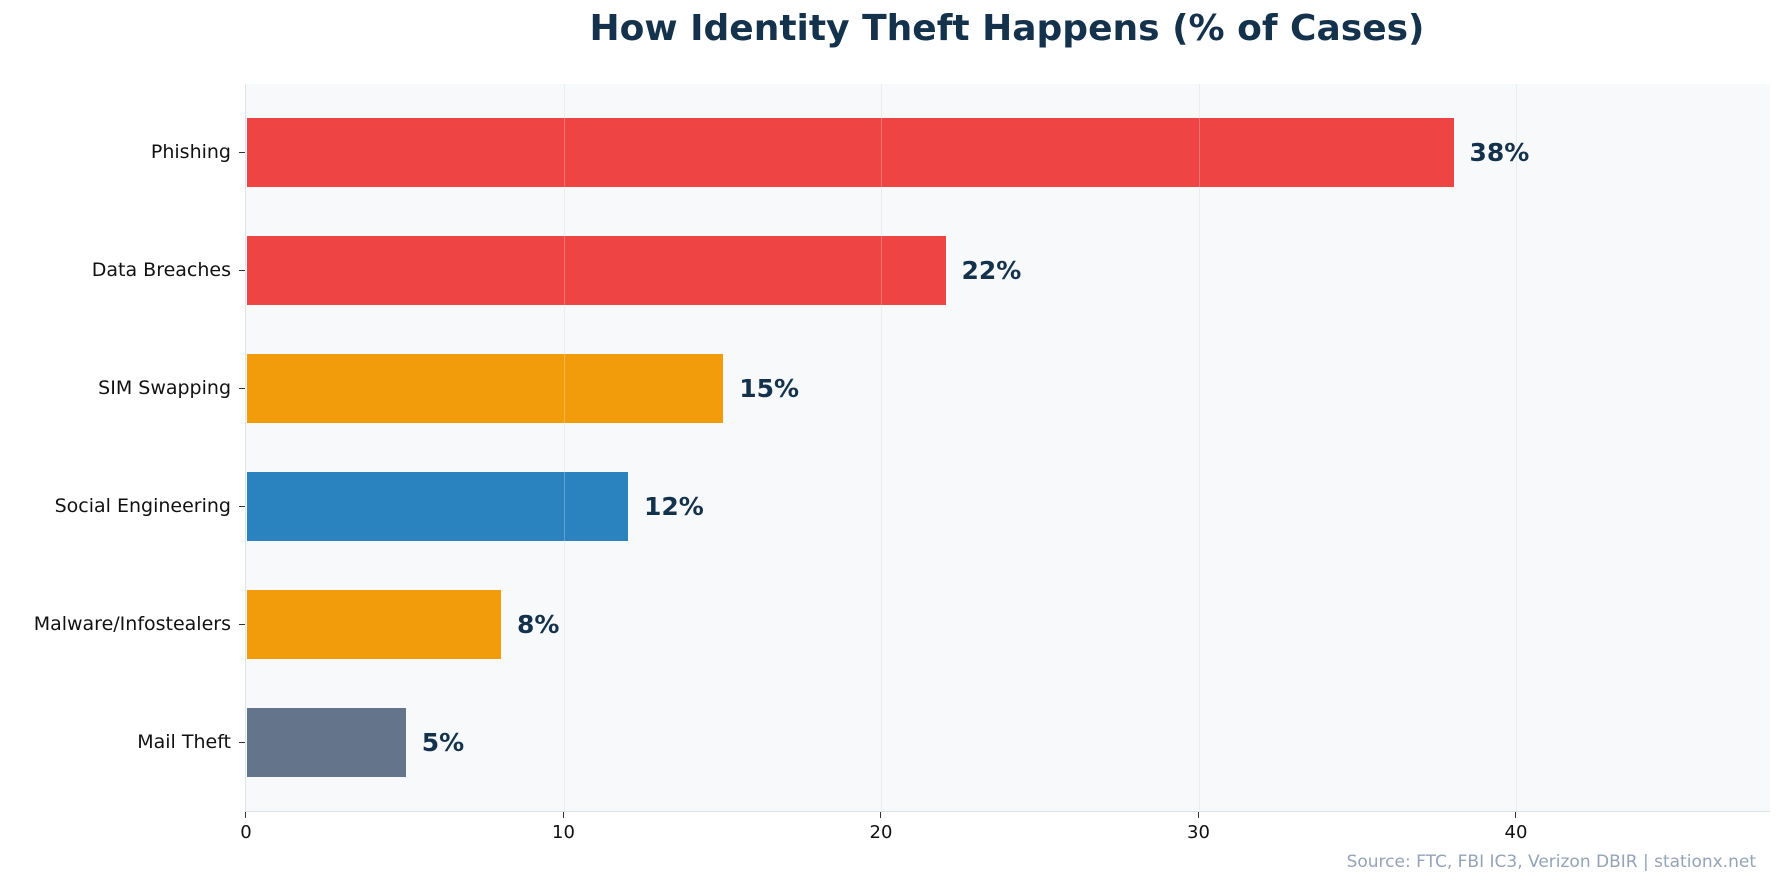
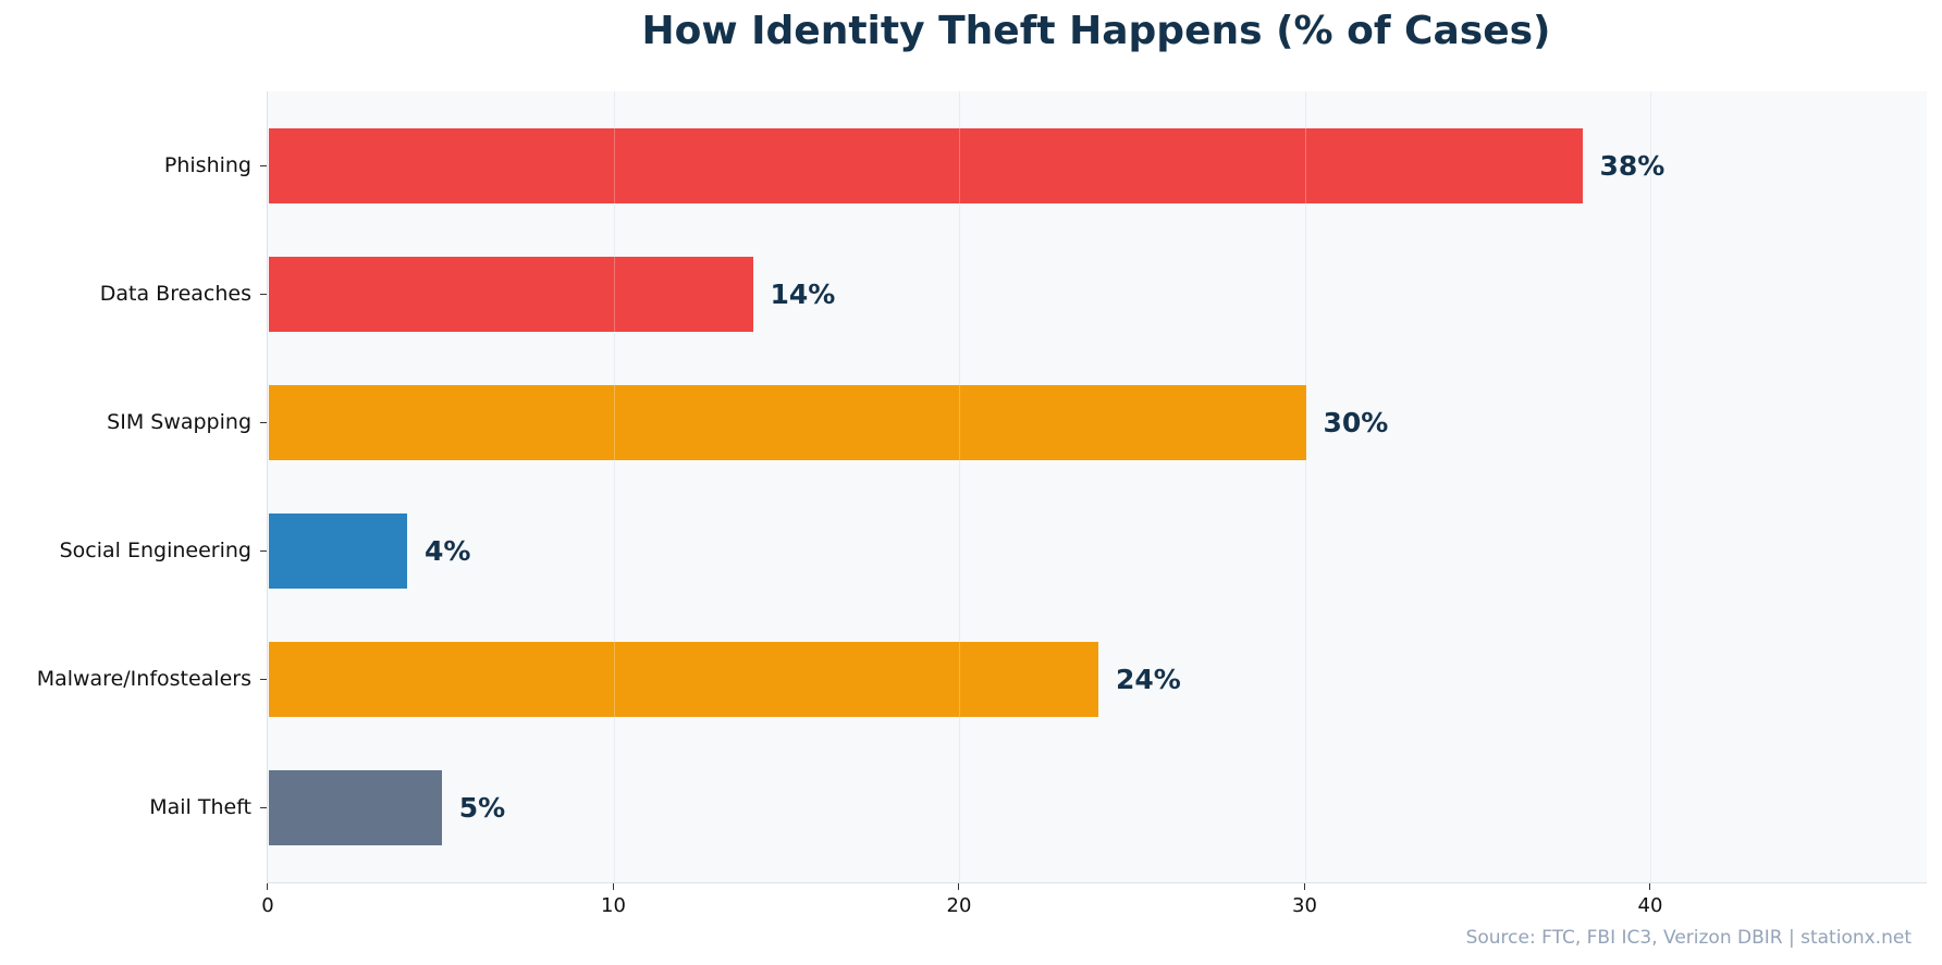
Data Breaches: 22% -> 14%
SIM Swapping: 15% -> 30%
Social Engineering: 12% -> 4%
Malware/Infostealers: 8% -> 24%
